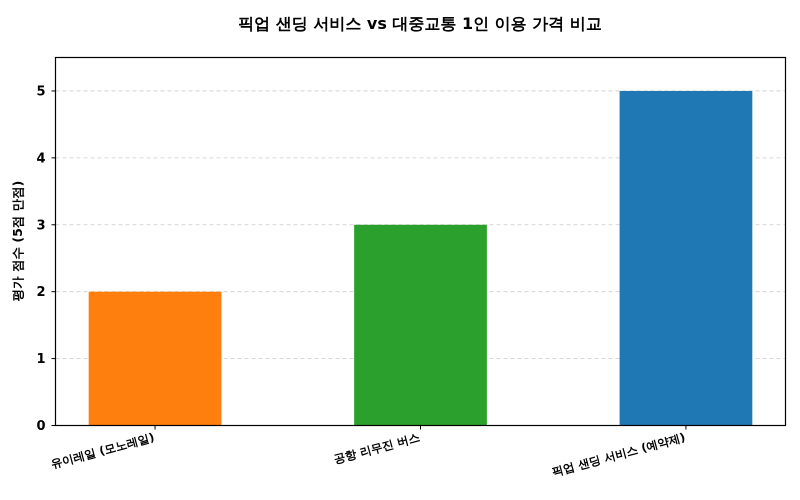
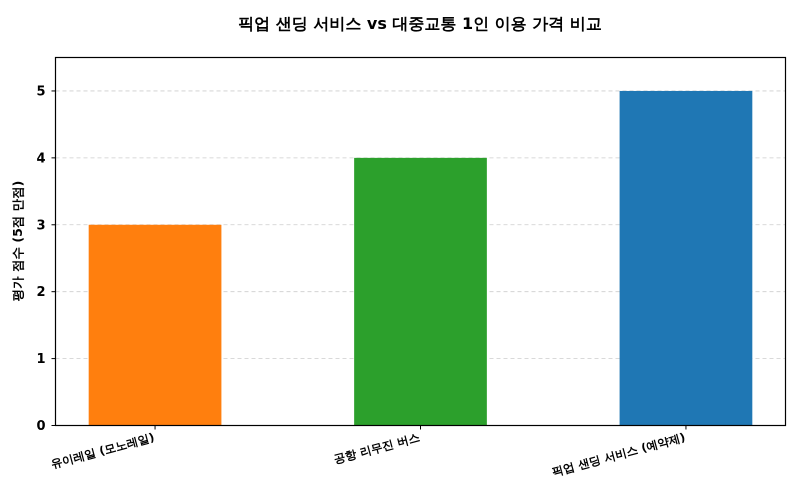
유이레일 (모노레일): 2 -> 3
공항 리무진 버스: 3 -> 4
